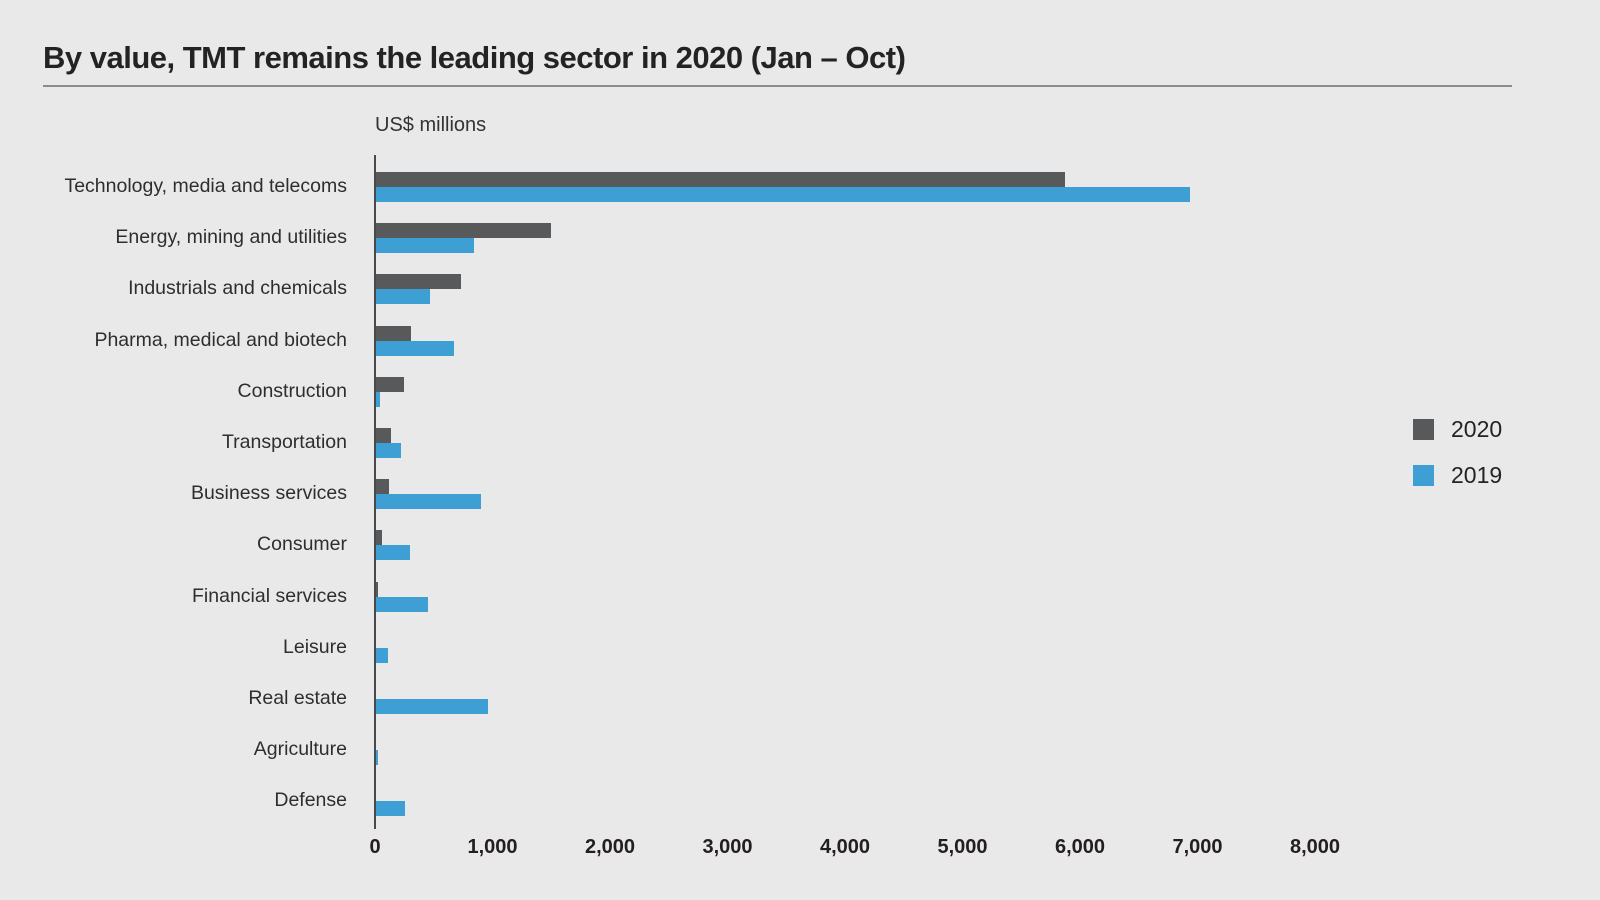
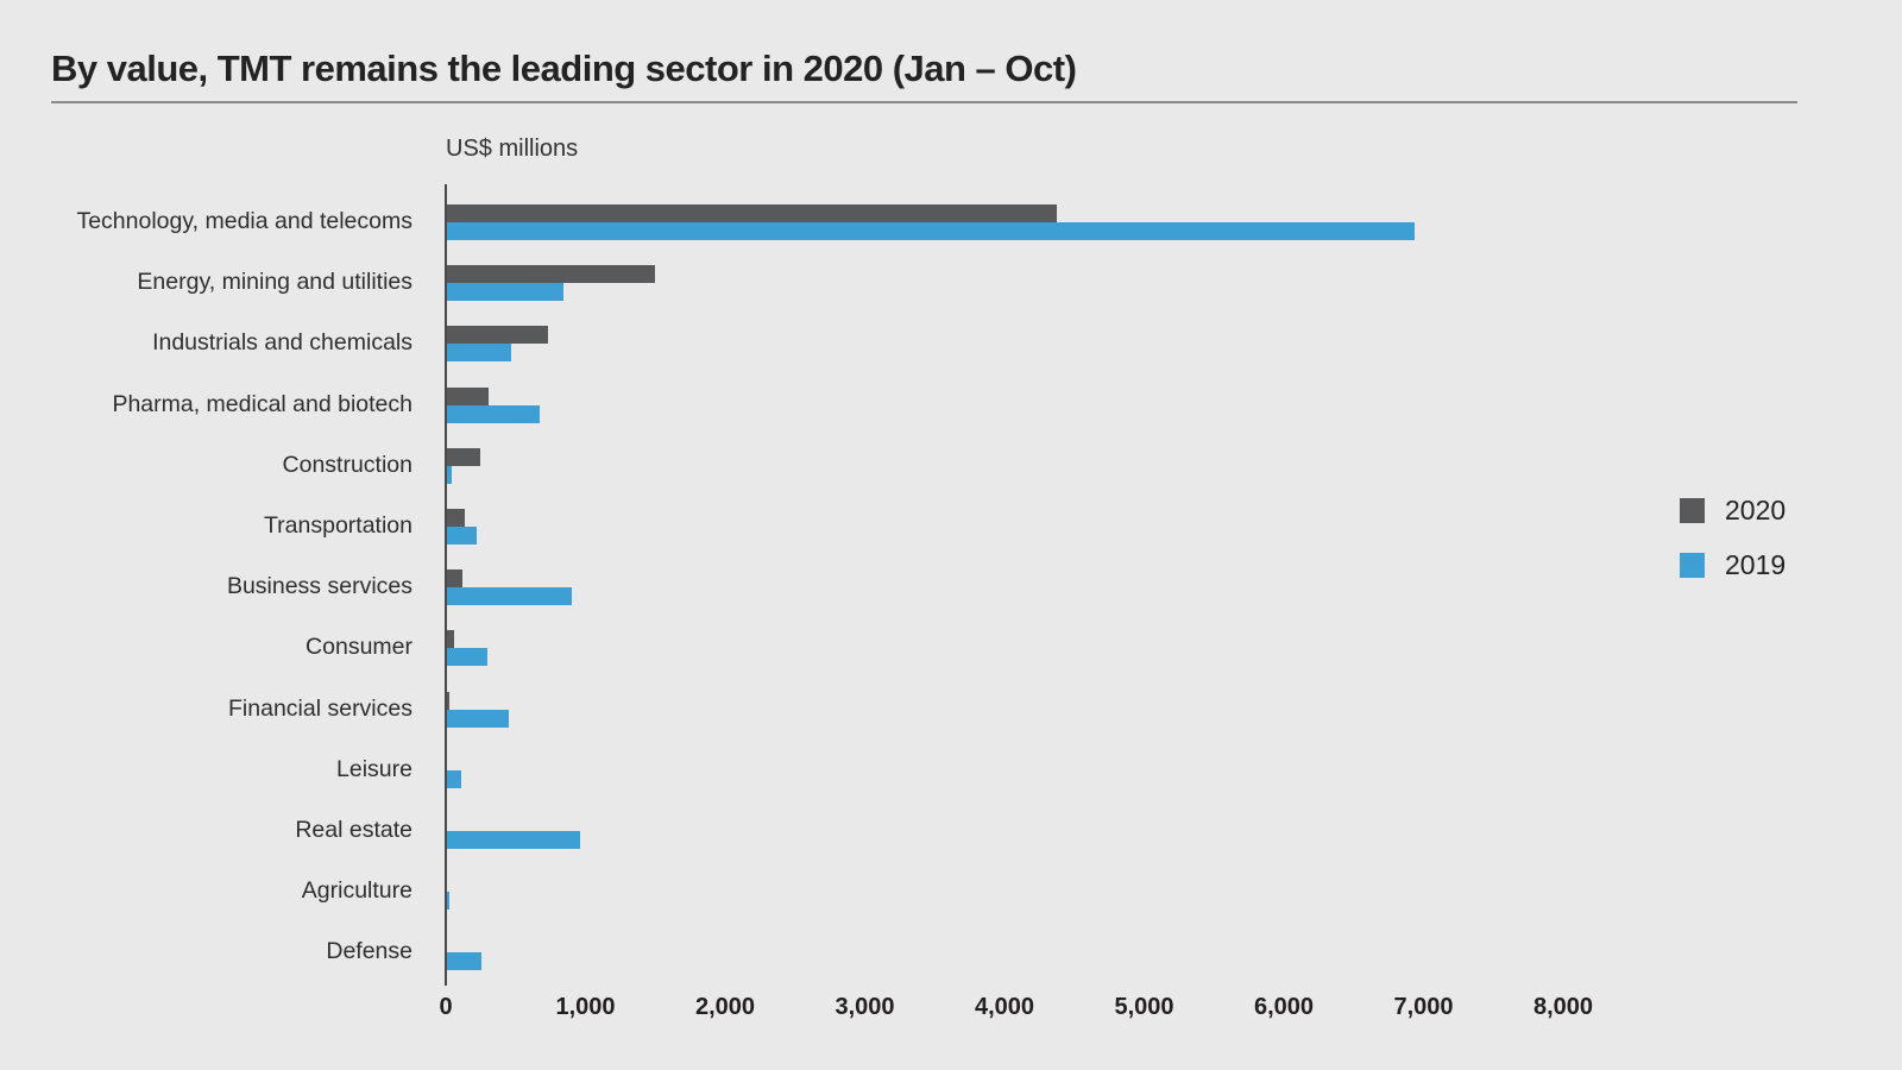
2020/Technology, media and telecoms: 5860 -> 4370
